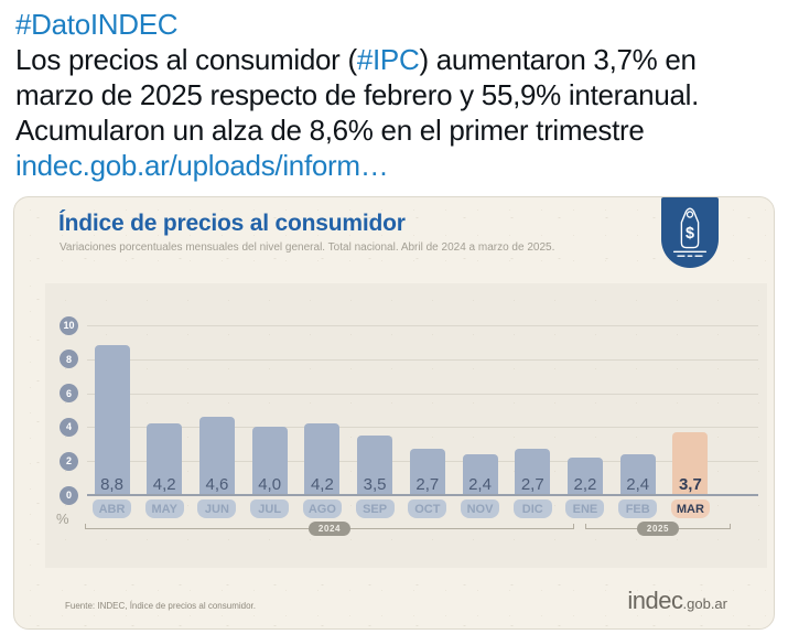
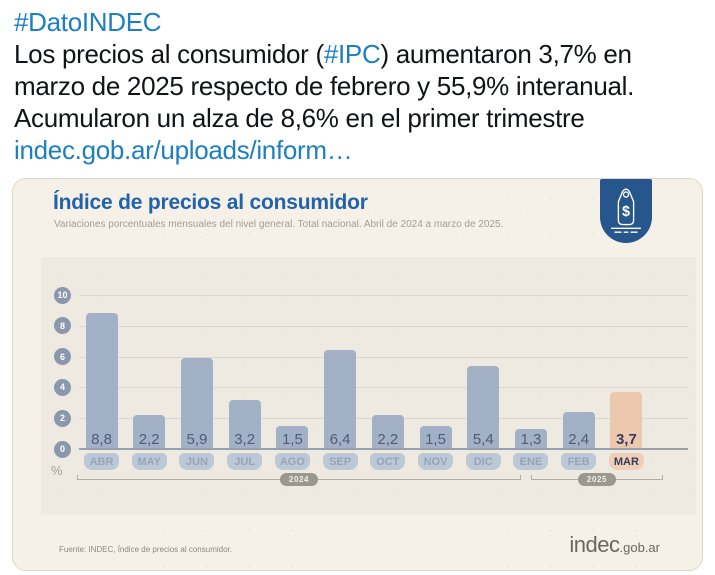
MAY: 4,2 -> 2,2
JUN: 4,6 -> 5,9
JUL: 4,0 -> 3,2
AGO: 4,2 -> 1,5
SEP: 3,5 -> 6,4
OCT: 2,7 -> 2,2
NOV: 2,4 -> 1,5
DIC: 2,7 -> 5,4
ENE: 2,2 -> 1,3
